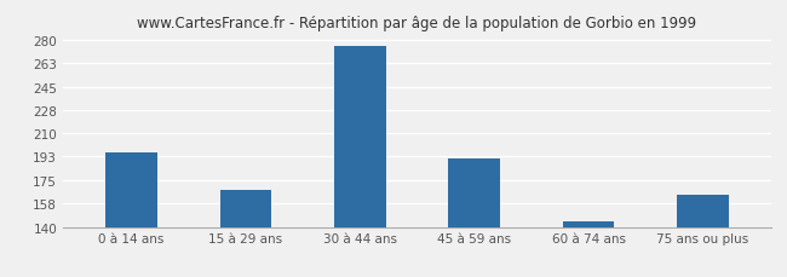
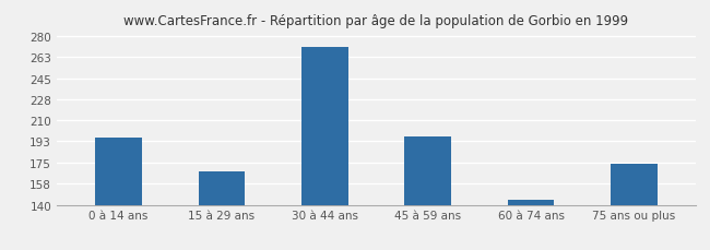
30 à 44 ans: 276 -> 271
45 à 59 ans: 191 -> 197
75 ans ou plus: 164 -> 174
